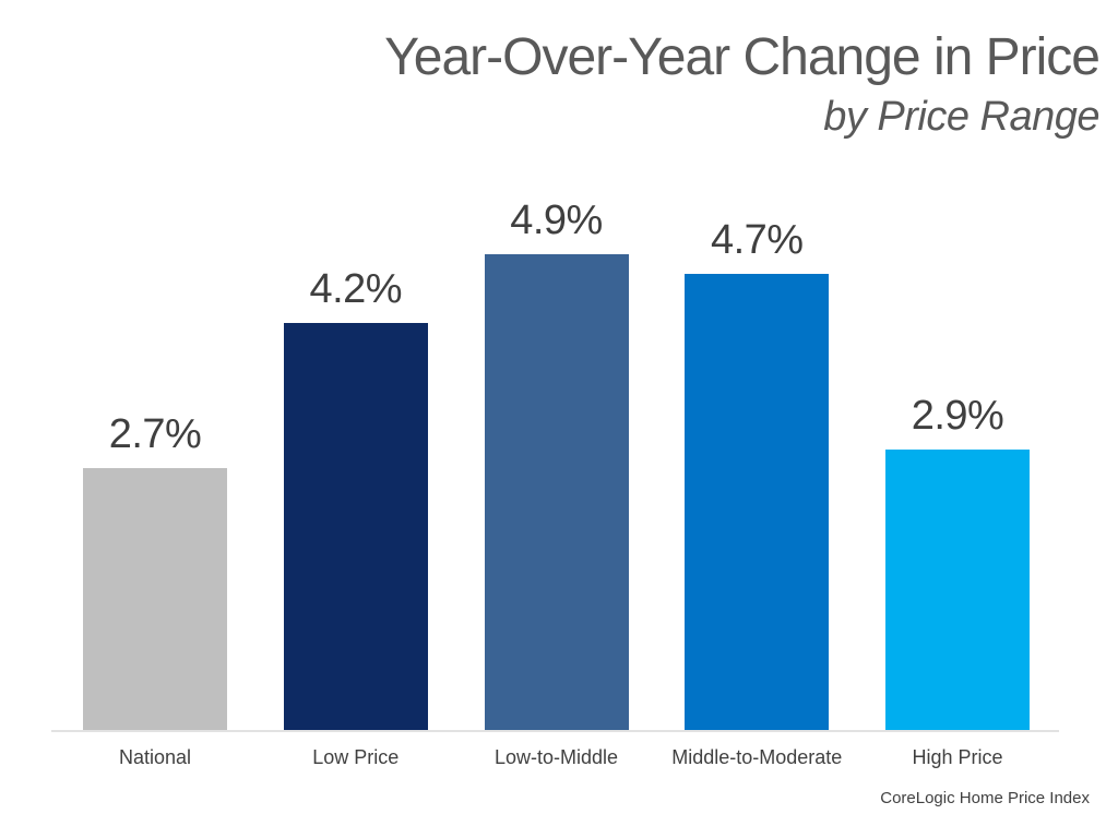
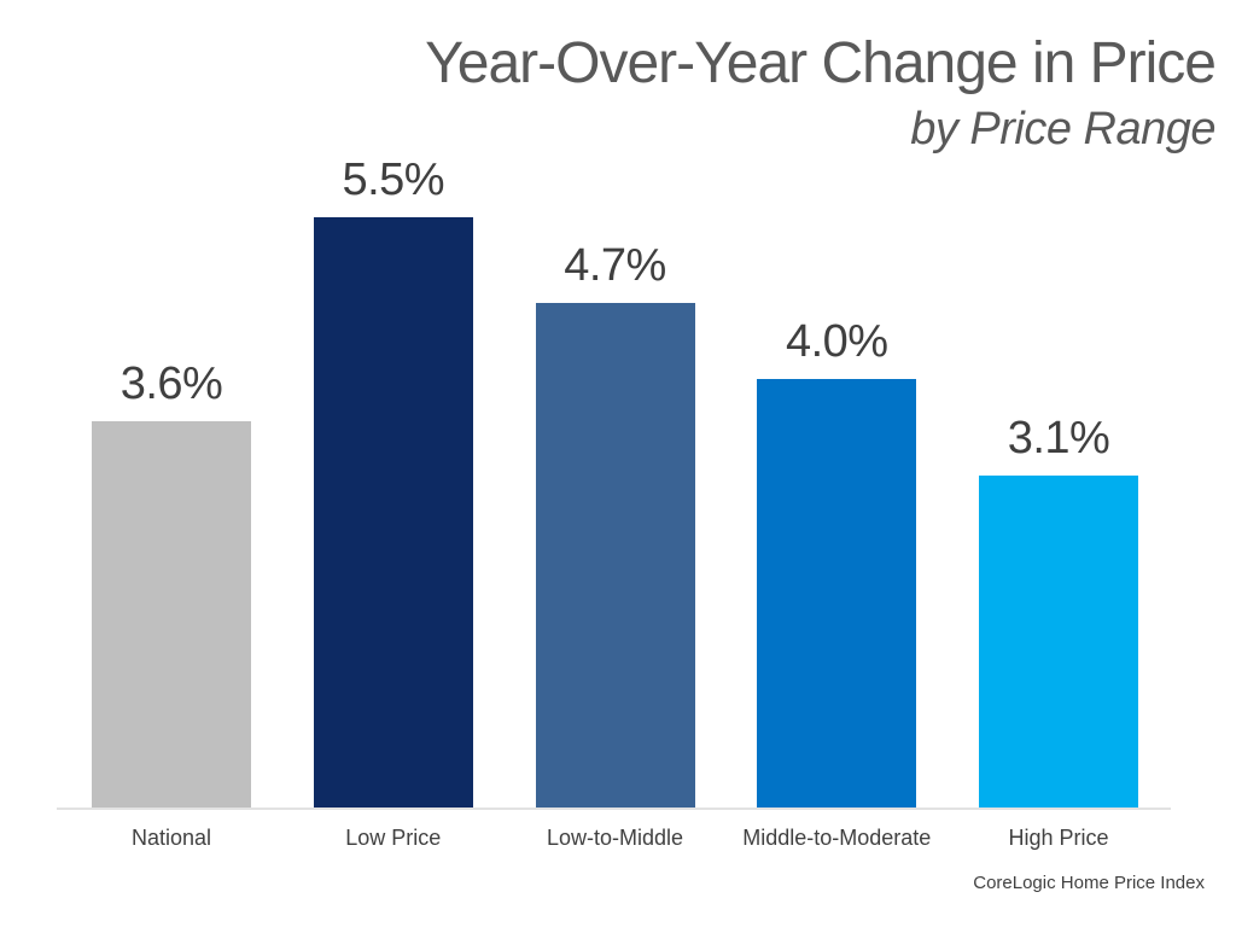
National: 2.7% -> 3.6%
Low Price: 4.2% -> 5.5%
Low-to-Middle: 4.9% -> 4.7%
Middle-to-Moderate: 4.7% -> 4.0%
High Price: 2.9% -> 3.1%
